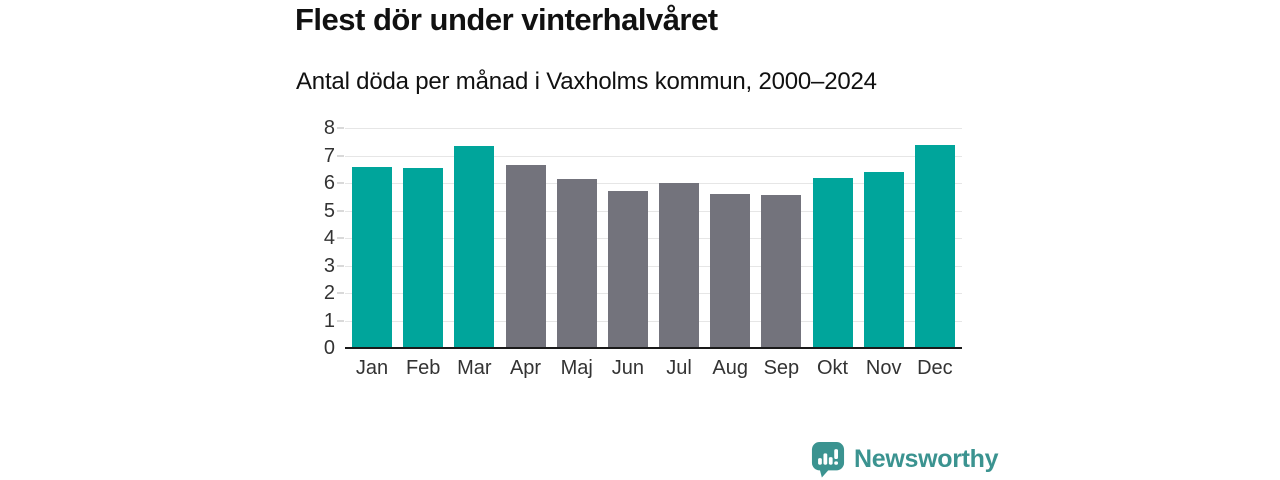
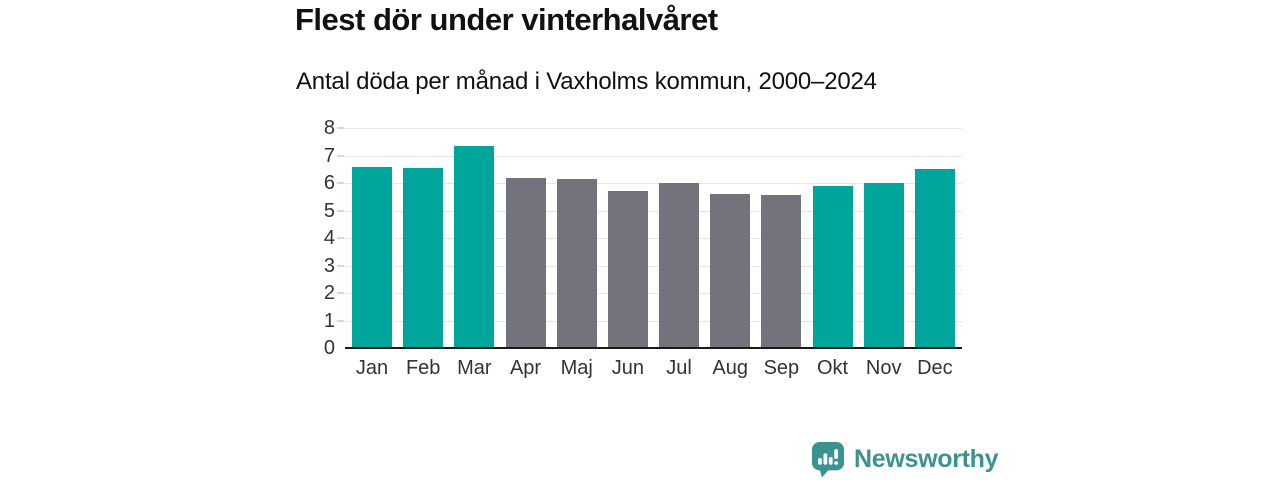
Apr: 6.7 -> 6.2
Okt: 6.2 -> 5.9
Nov: 6.4 -> 6.0
Dec: 7.4 -> 6.5
